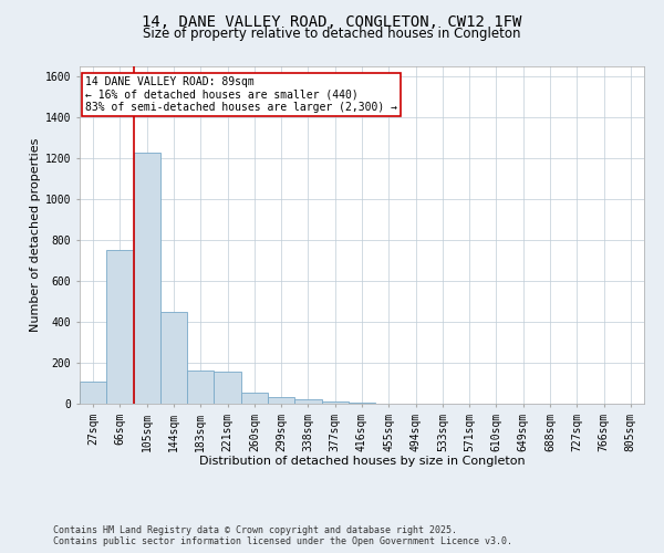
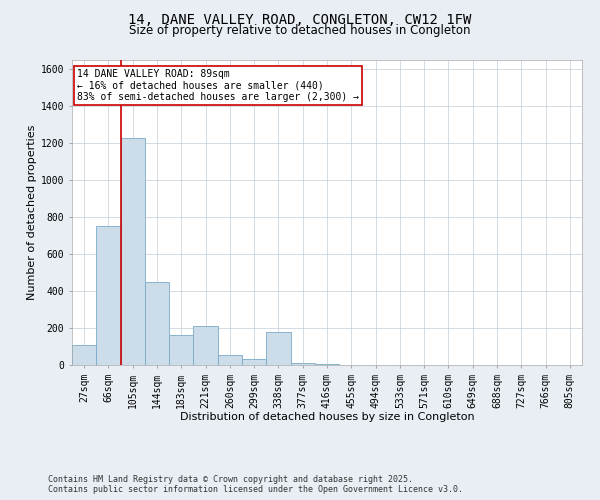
221sqm: 160 -> 210
338sqm: 20 -> 180
